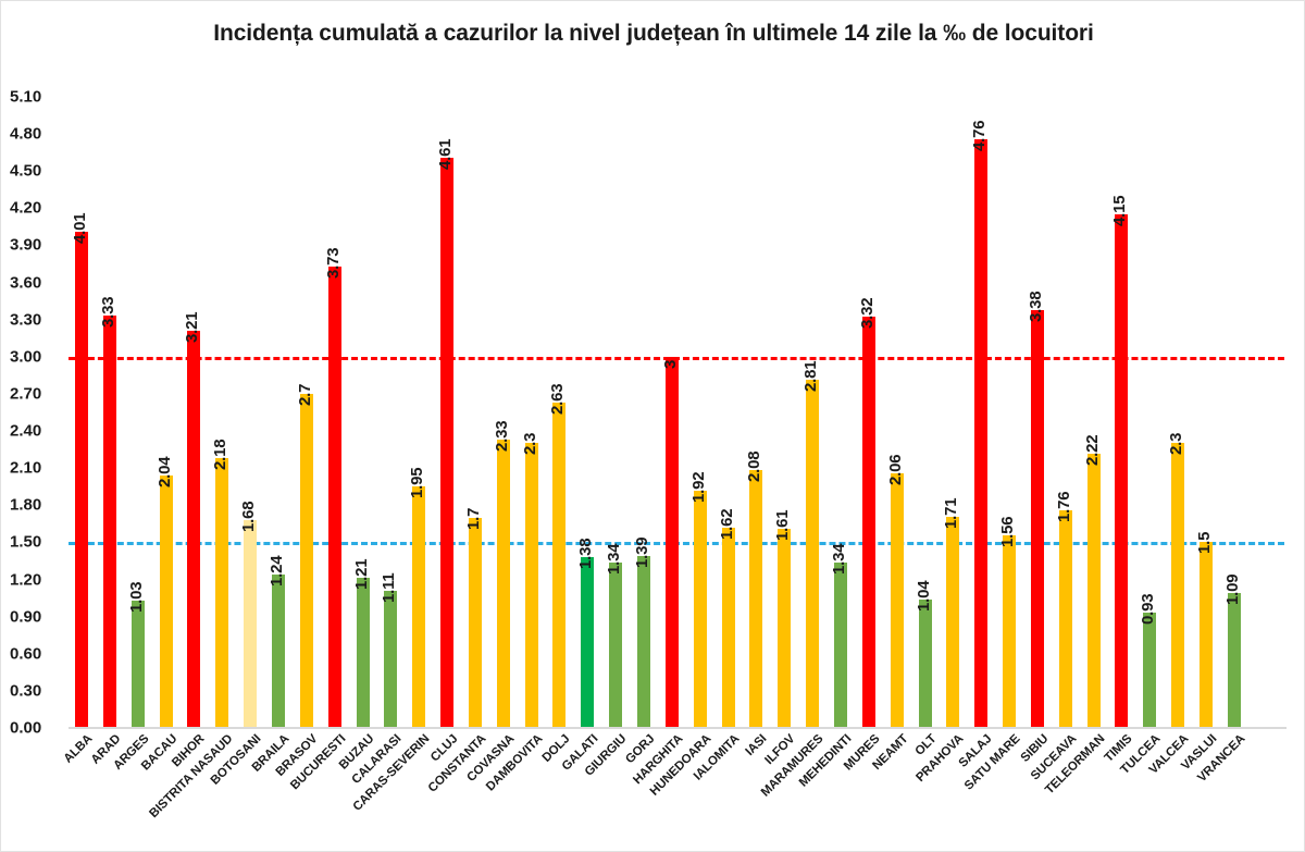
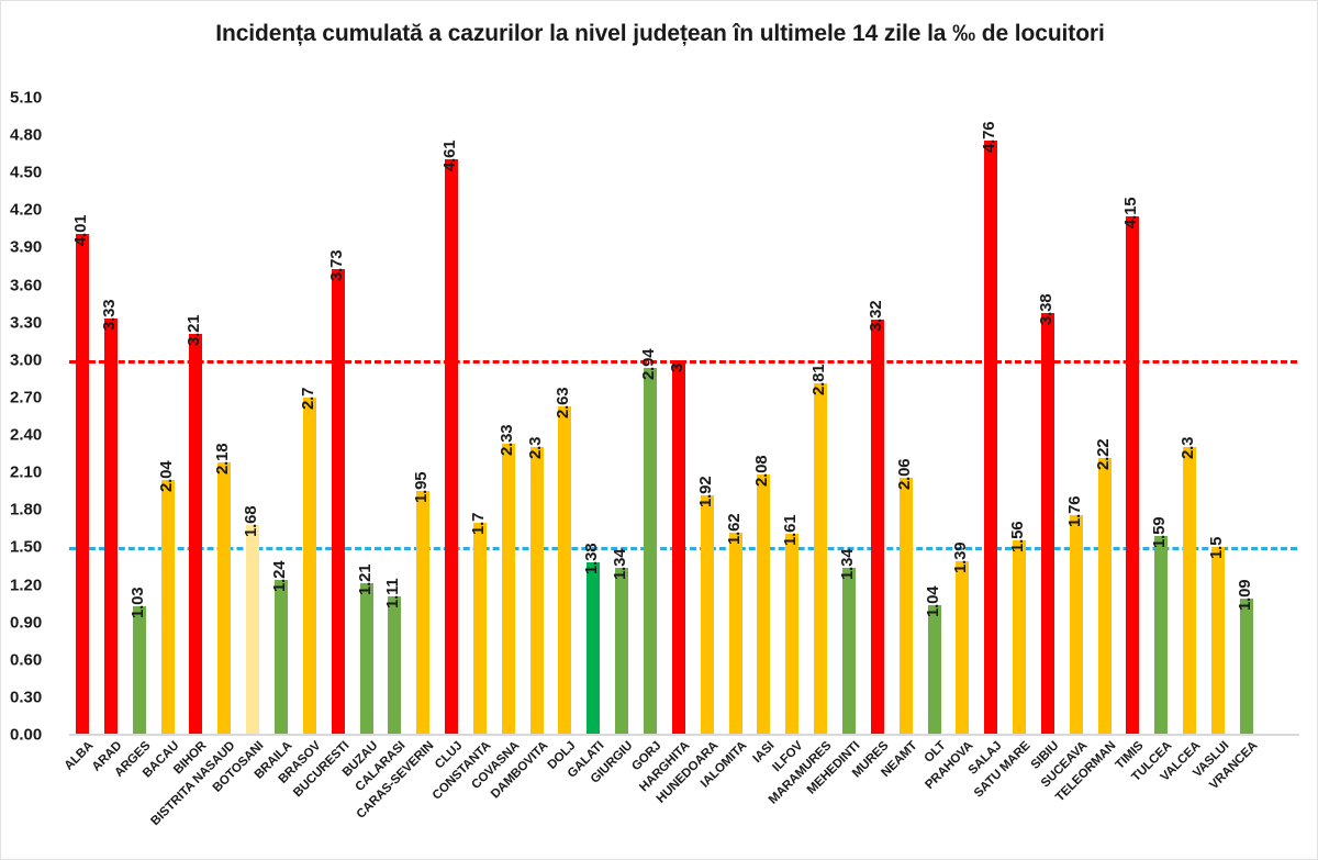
GORJ: 1.39 -> 2.94
PRAHOVA: 1.71 -> 1.39
TULCEA: 0.93 -> 1.59
